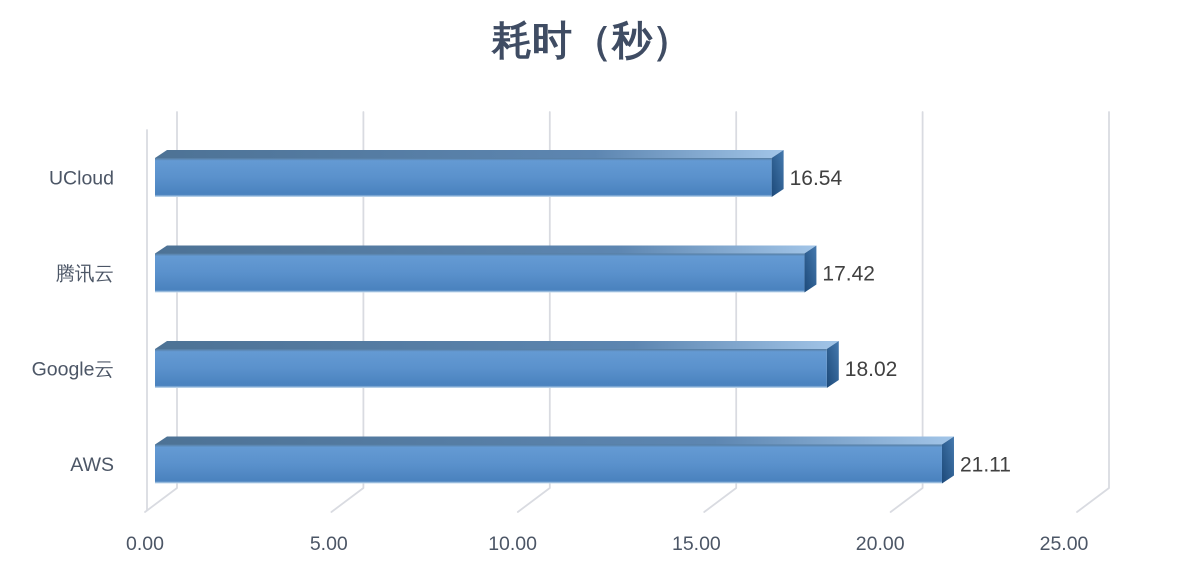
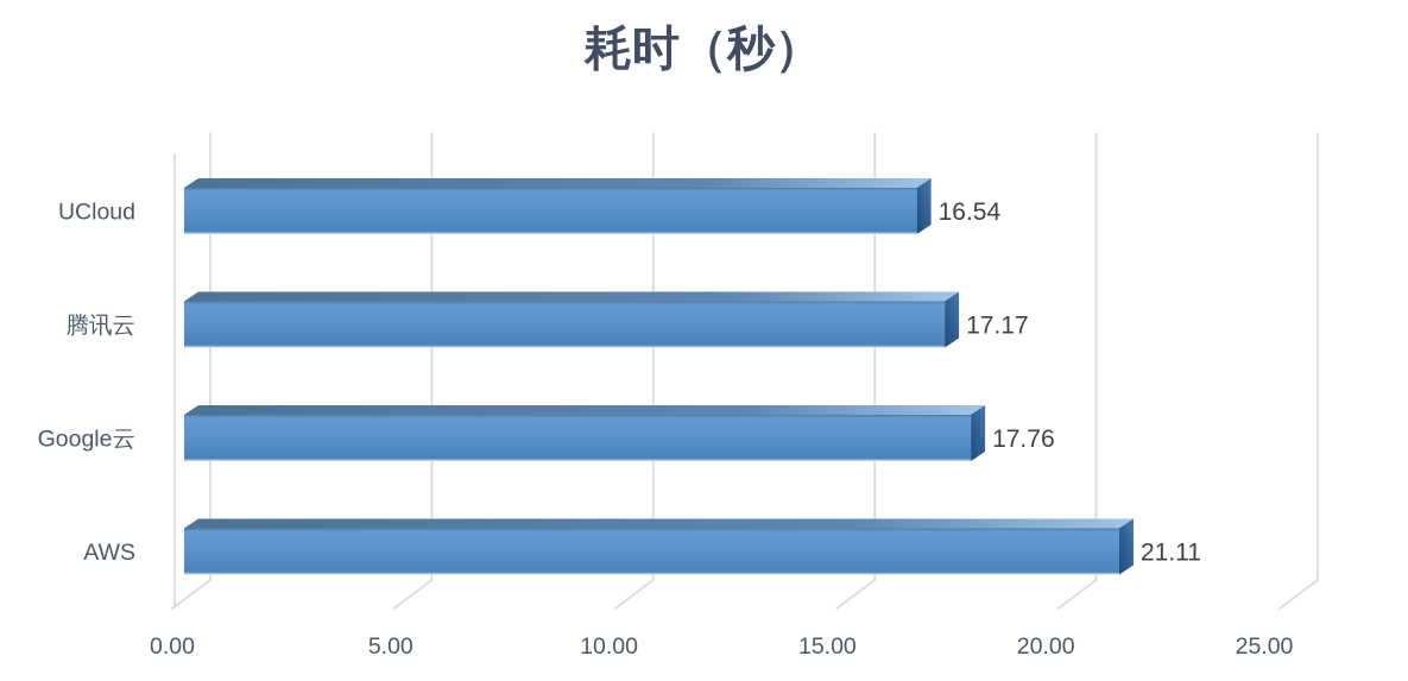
腾讯云: 17.42 -> 17.17
Google云: 18.02 -> 17.76
